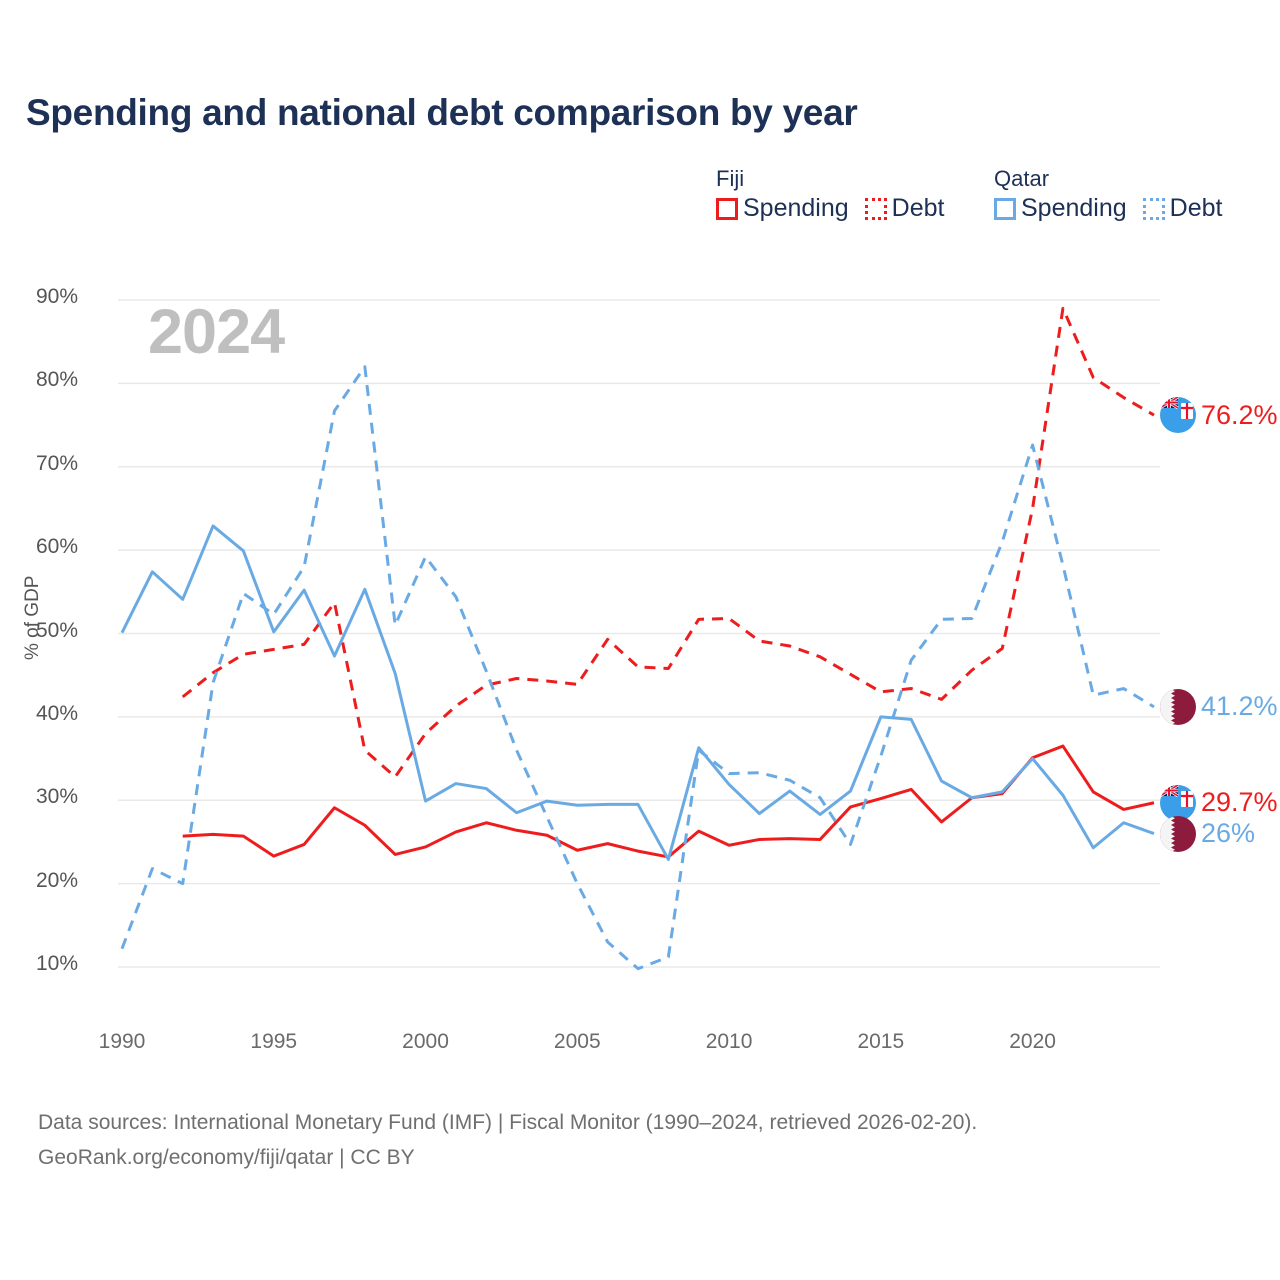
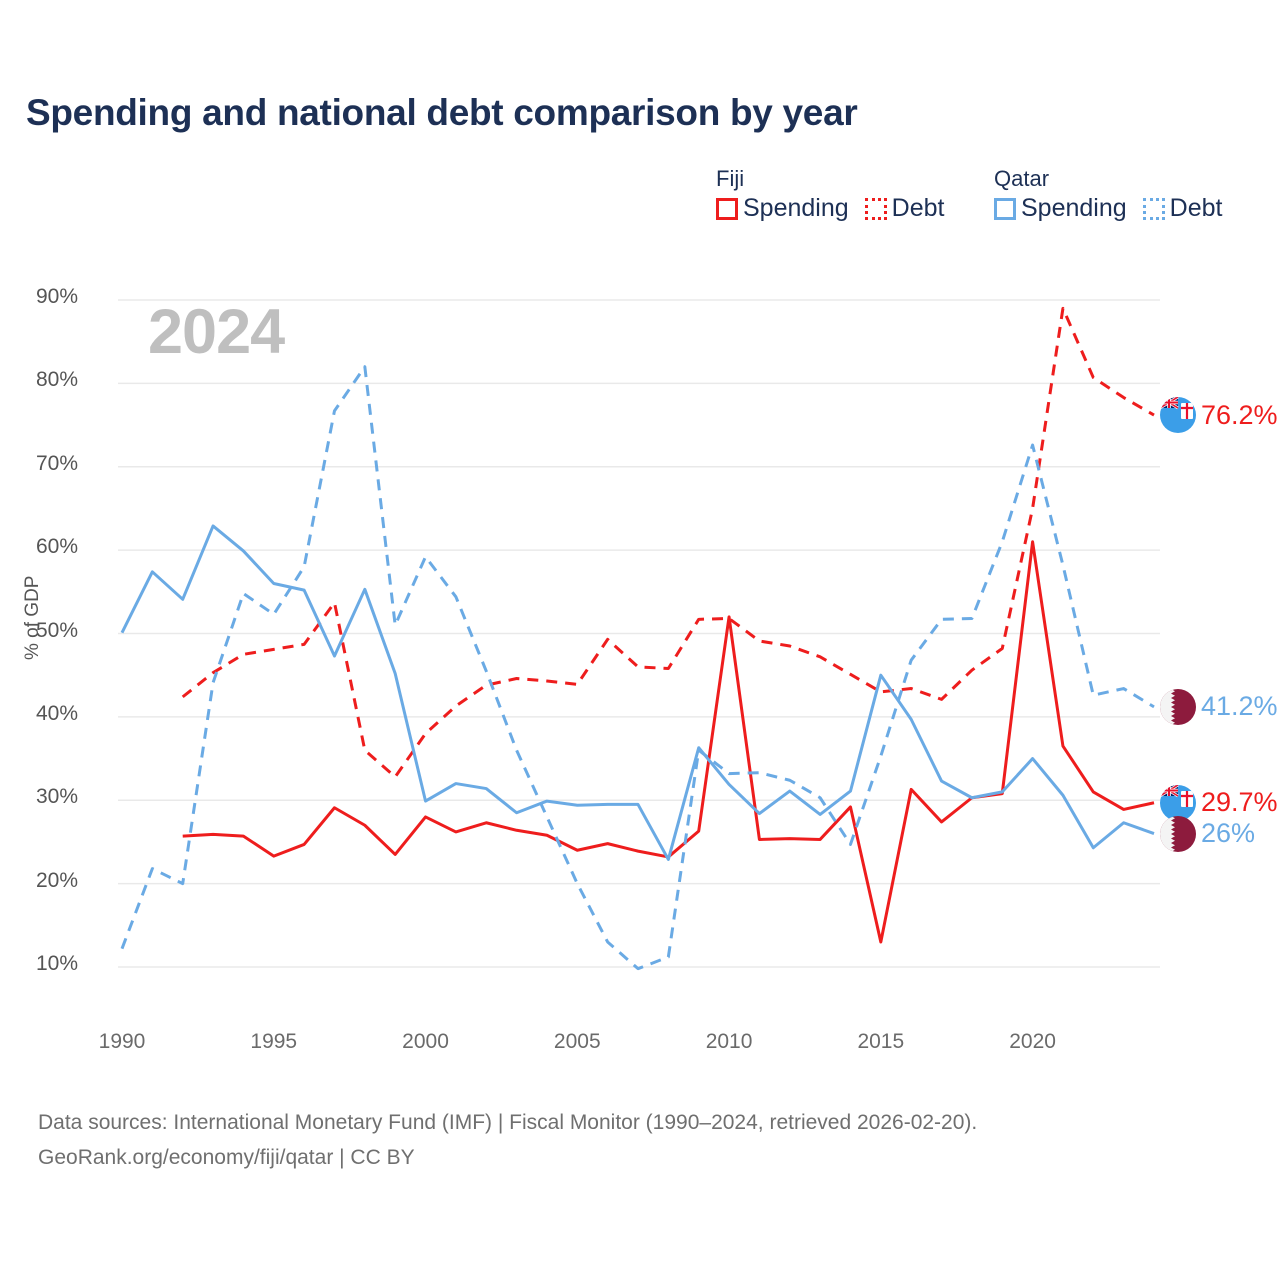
Qatar Spending/1995: 50% -> 56%
Fiji Spending/2000: 24% -> 28%
Fiji Spending/2010: 25% -> 52%
Fiji Spending/2015: 30% -> 13%
Qatar Spending/2015: 40% -> 45%
Fiji Spending/2020: 35% -> 61%
